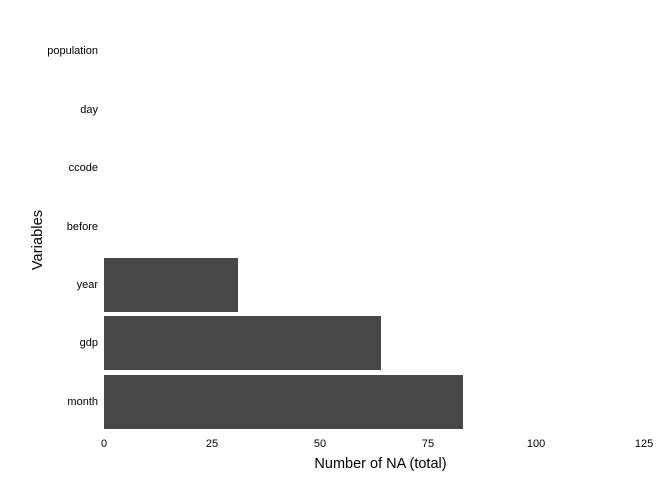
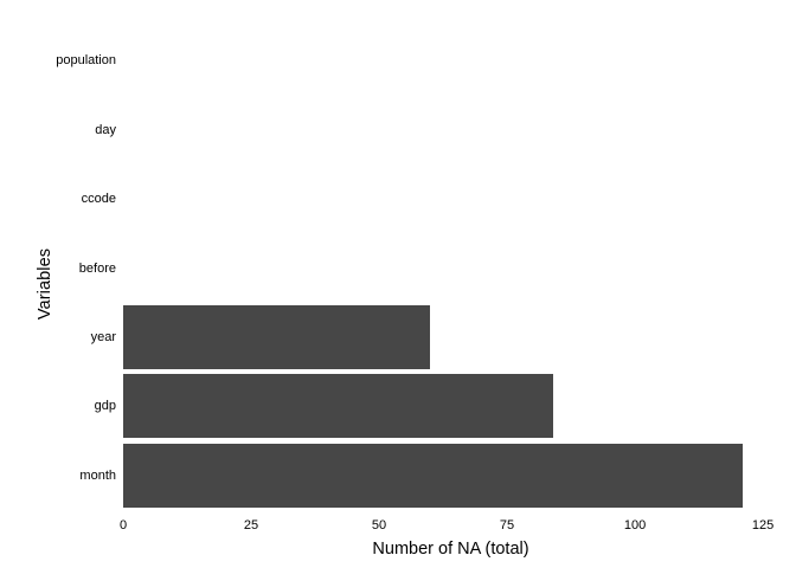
year: 31 -> 60
gdp: 64 -> 84
month: 83 -> 121
